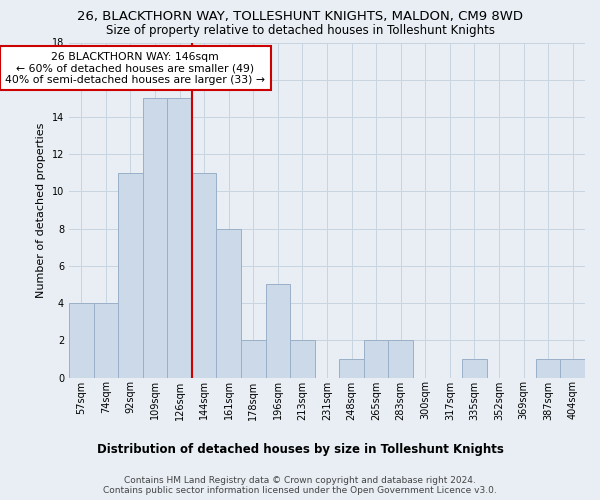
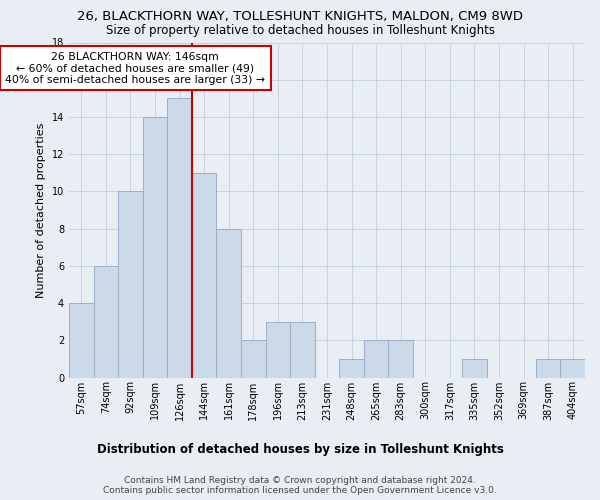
74sqm: 4 -> 6
92sqm: 11 -> 10
109sqm: 15 -> 14
196sqm: 5 -> 3
213sqm: 2 -> 3
